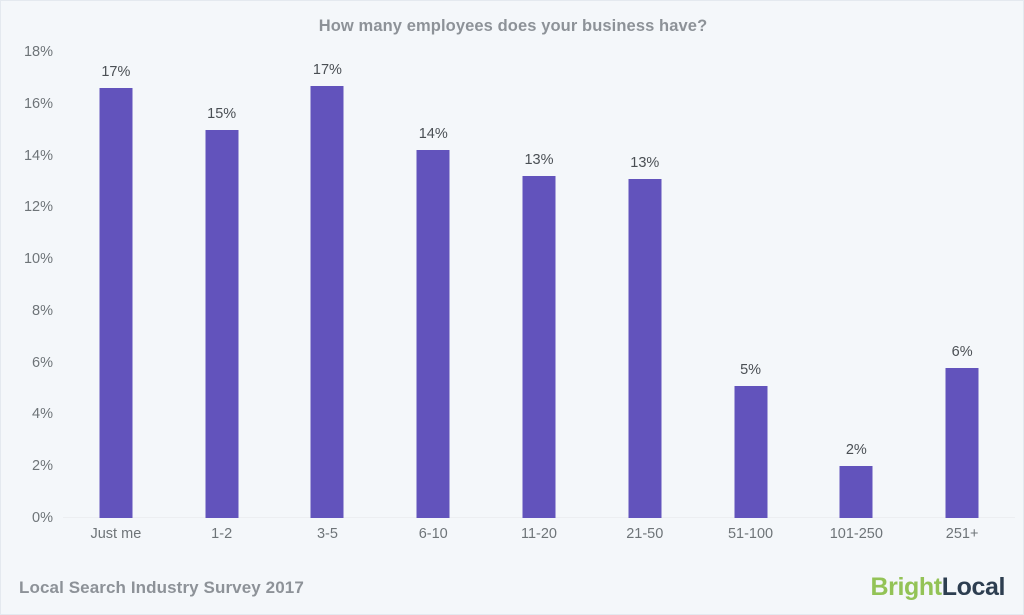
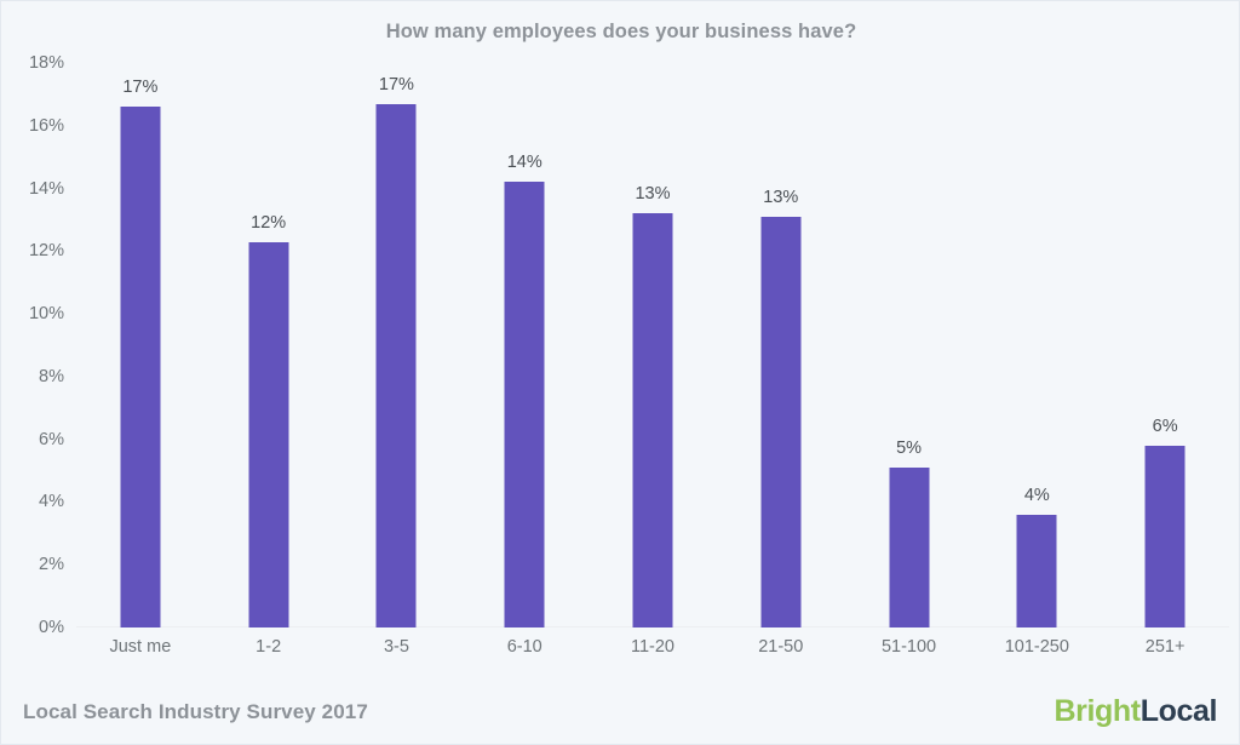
1-2: 15% -> 12%
101-250: 2% -> 4%
